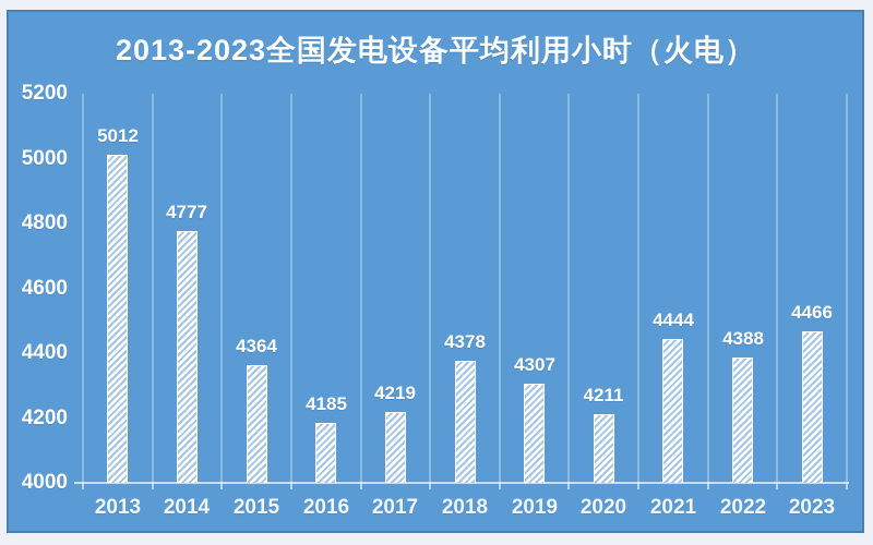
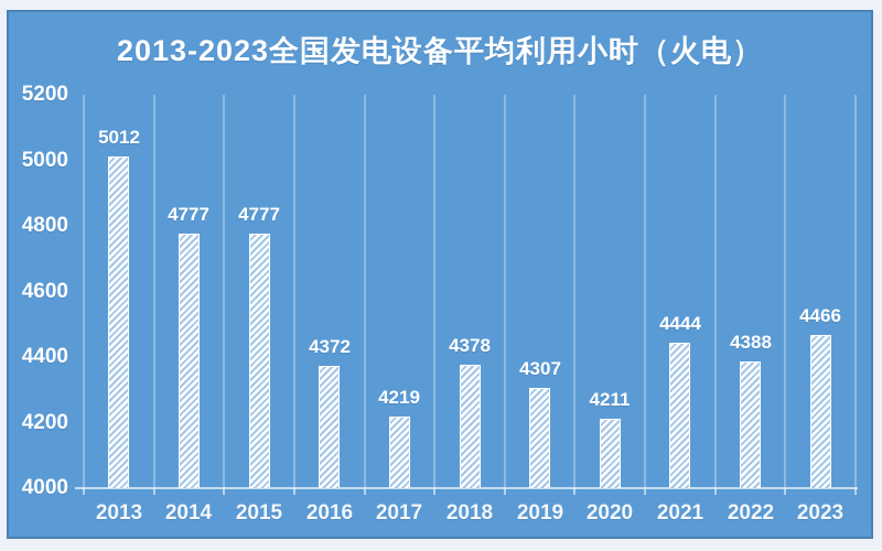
2015: 4364 -> 4777
2016: 4185 -> 4372
